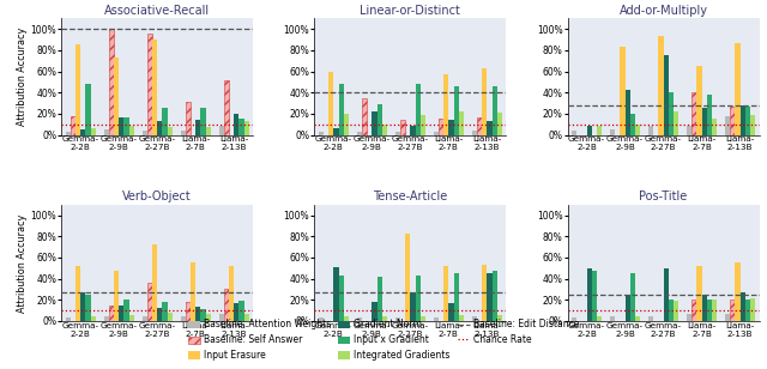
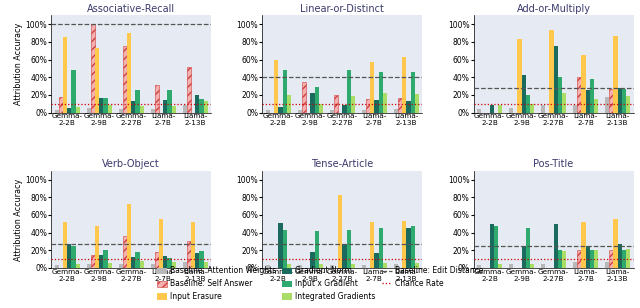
Associative-Recall/Baseline: Self Answer/Gemma- 2-27B: 96% -> 75%
Linear-or-Distinct/Baseline: Self Answer/Gemma- 2-27B: 14% -> 20%
